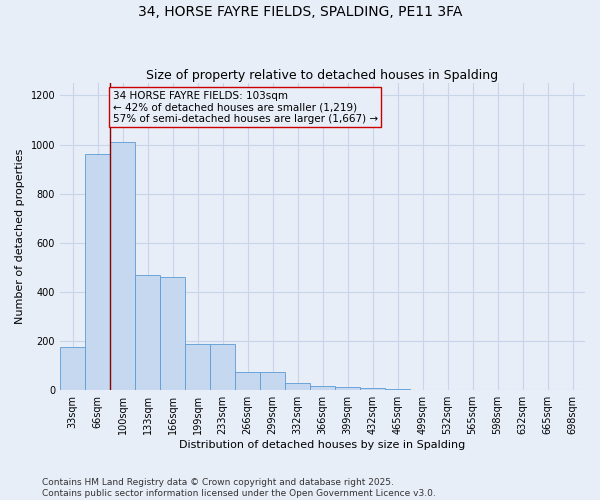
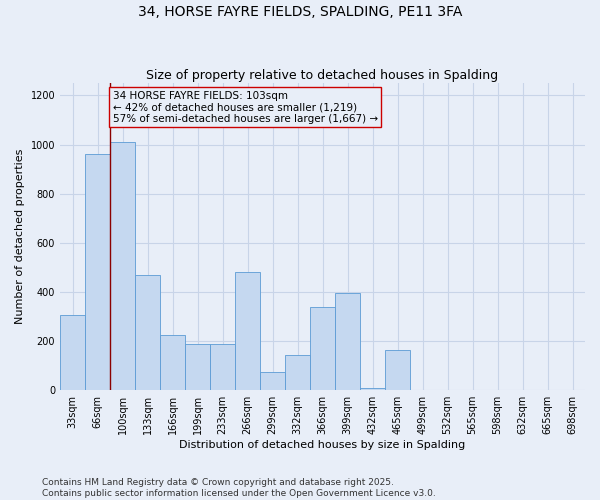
33sqm: 175 -> 305
166sqm: 460 -> 225
266sqm: 75 -> 480
332sqm: 28 -> 145
366sqm: 18 -> 340
399sqm: 12 -> 395
465sqm: 4 -> 165
